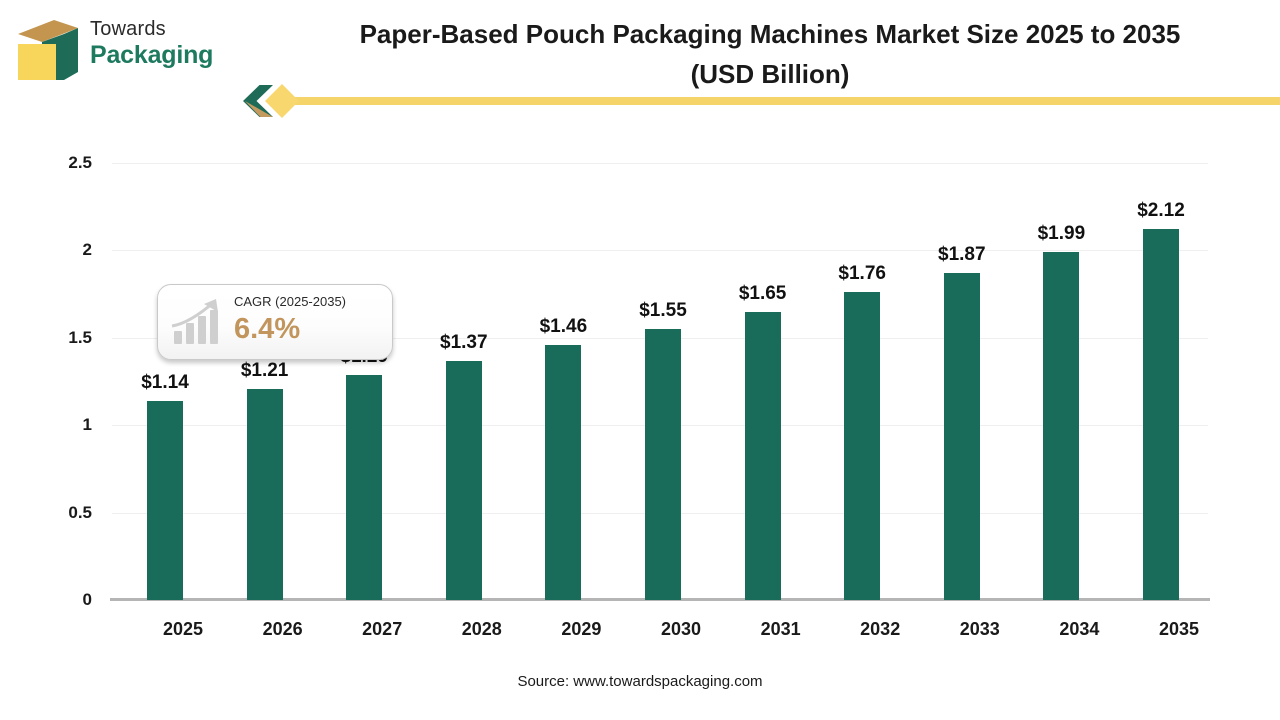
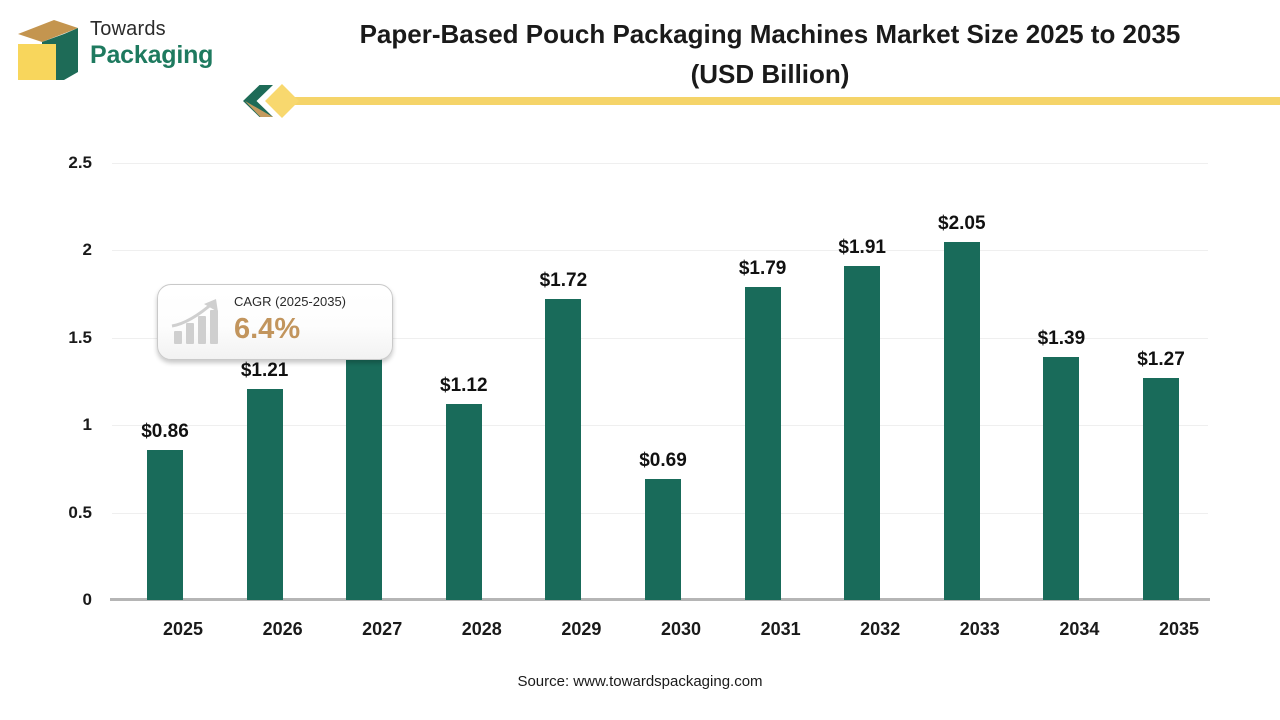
2025: $1.14 -> $0.86
2027: $1.29 -> $1.54
2028: $1.37 -> $1.12
2029: $1.46 -> $1.72
2030: $1.55 -> $0.69
2031: $1.65 -> $1.79
2032: $1.76 -> $1.91
2033: $1.87 -> $2.05
2034: $1.99 -> $1.39
2035: $2.12 -> $1.27
